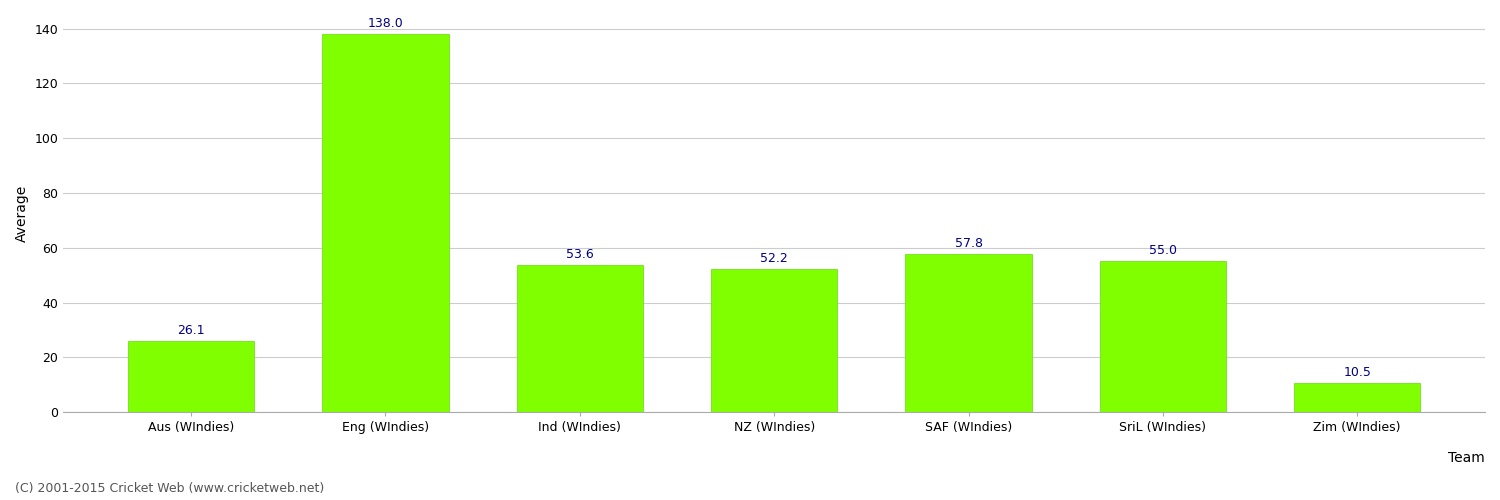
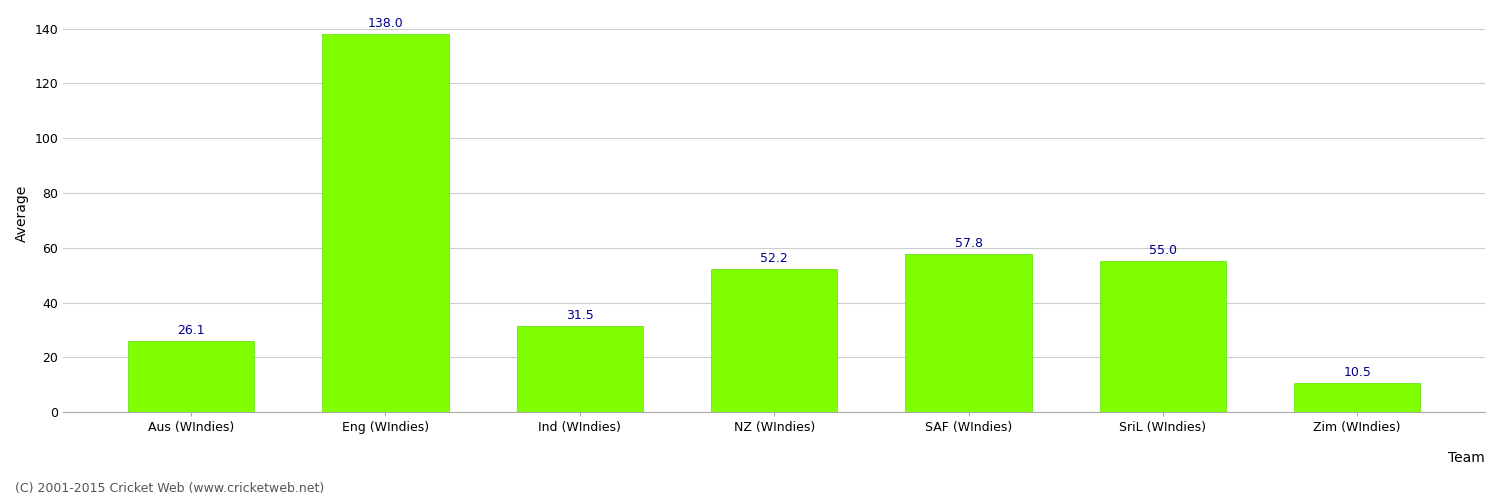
Ind (WIndies): 53.6 -> 31.5
